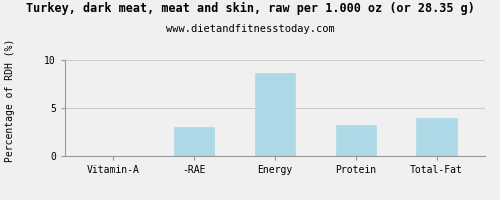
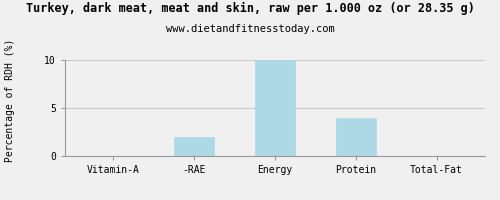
-RAE: 3.0 -> 2.0
Energy: 8.6 -> 10.0
Protein: 3.2 -> 4.0
Total-Fat: 4.0 -> 0.1
